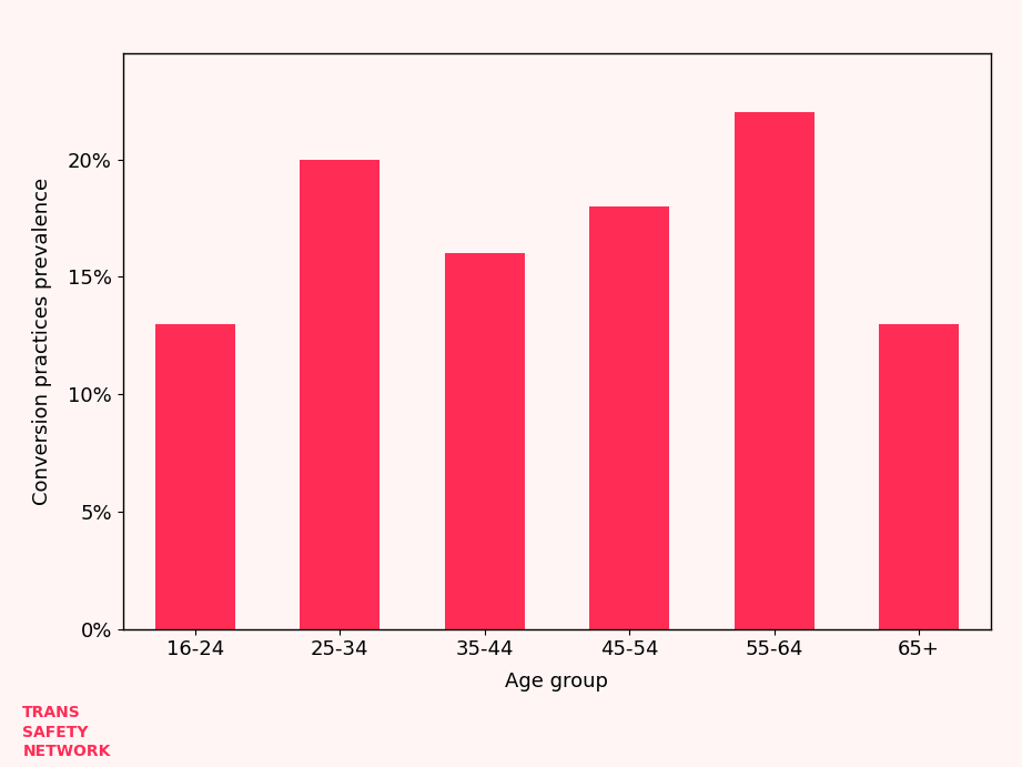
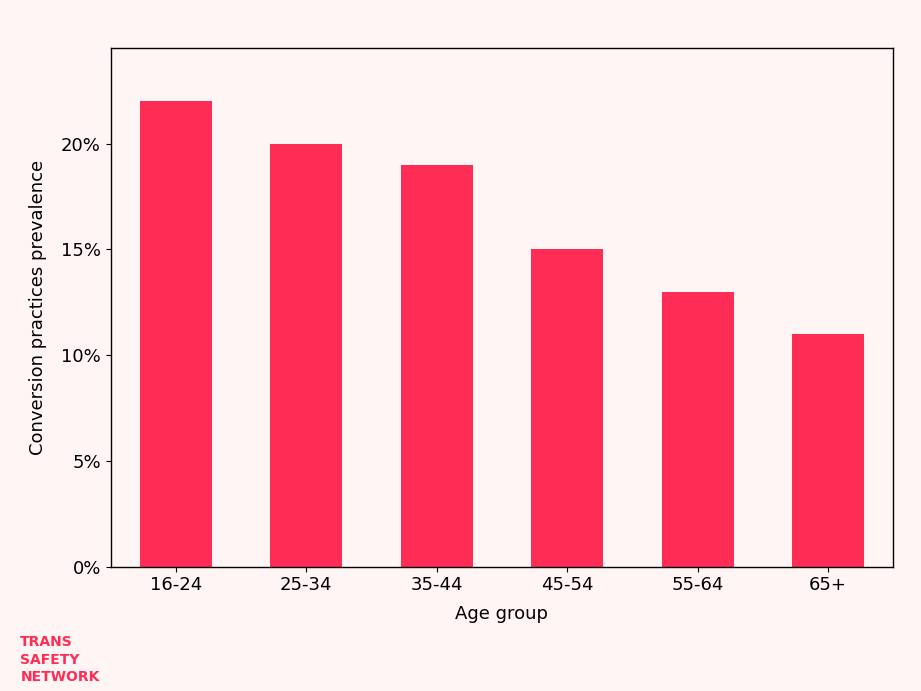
16-24: 13% -> 22%
35-44: 16% -> 19%
45-54: 18% -> 15%
55-64: 22% -> 13%
65+: 13% -> 11%
